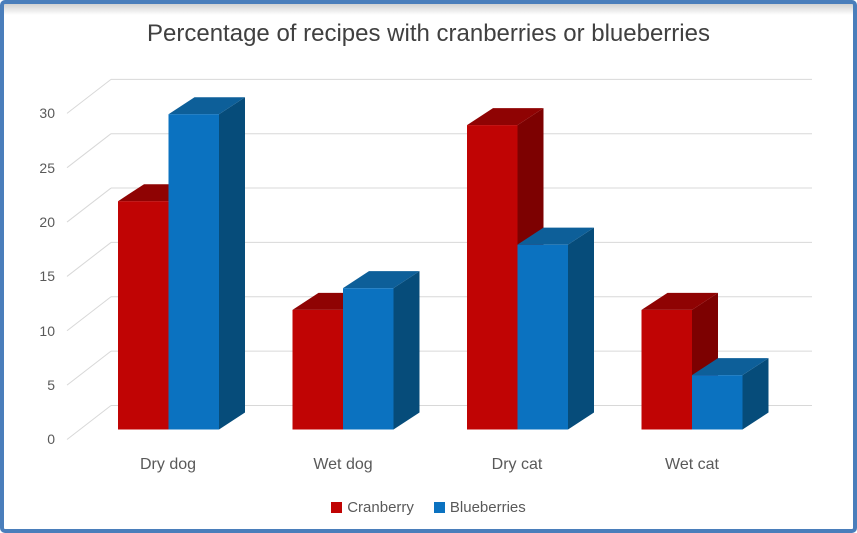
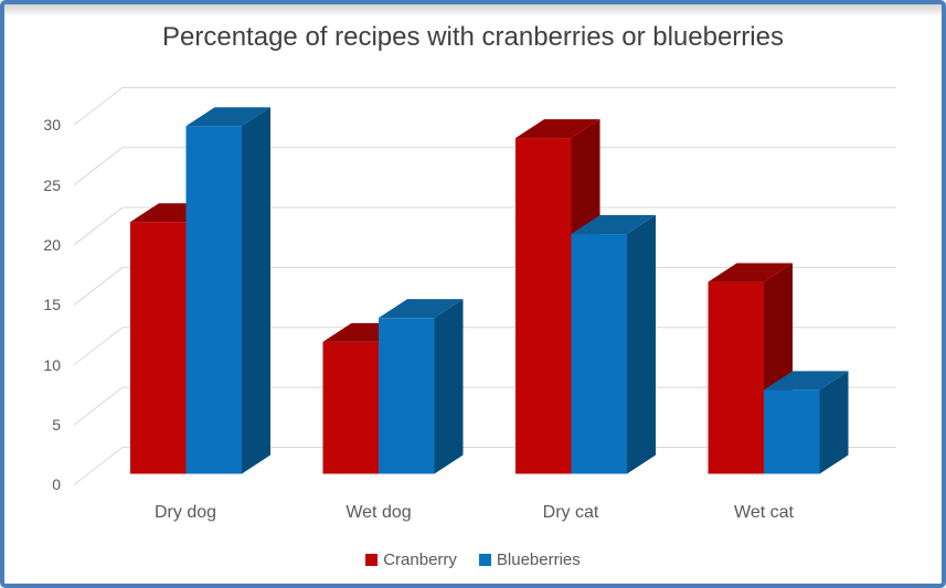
Blueberries/Dry cat: 17 -> 20
Cranberry/Wet cat: 11 -> 16
Blueberries/Wet cat: 5 -> 7
